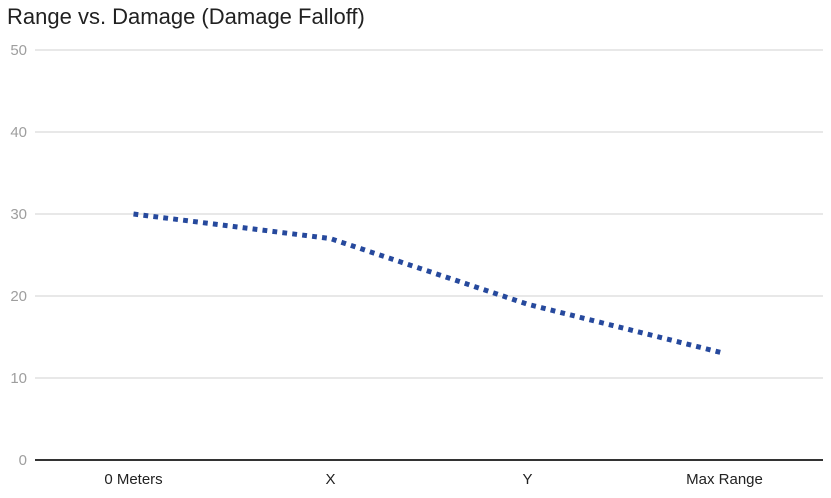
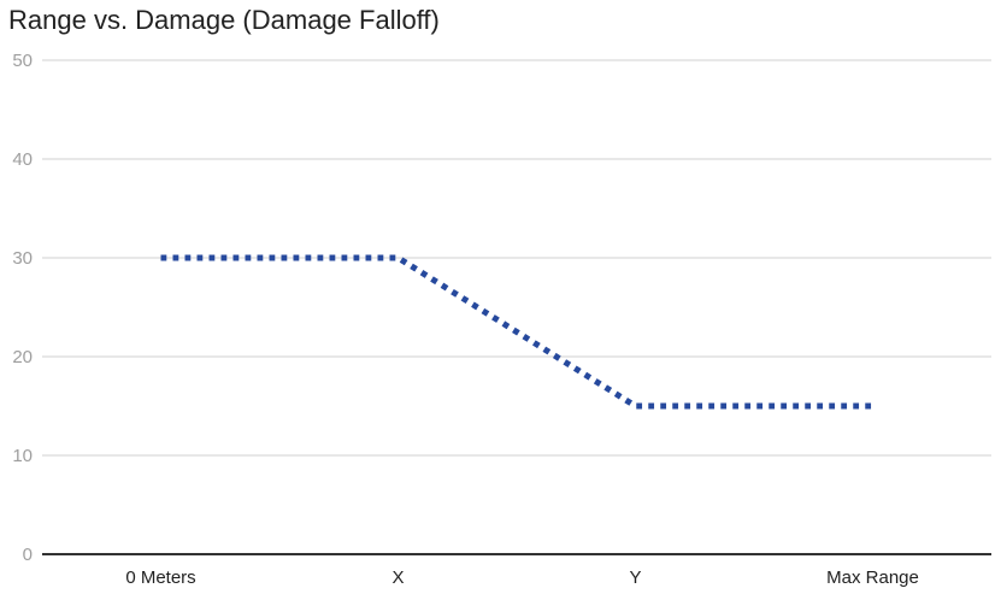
X: 27 -> 30
Y: 19 -> 15
Max Range: 13 -> 15
